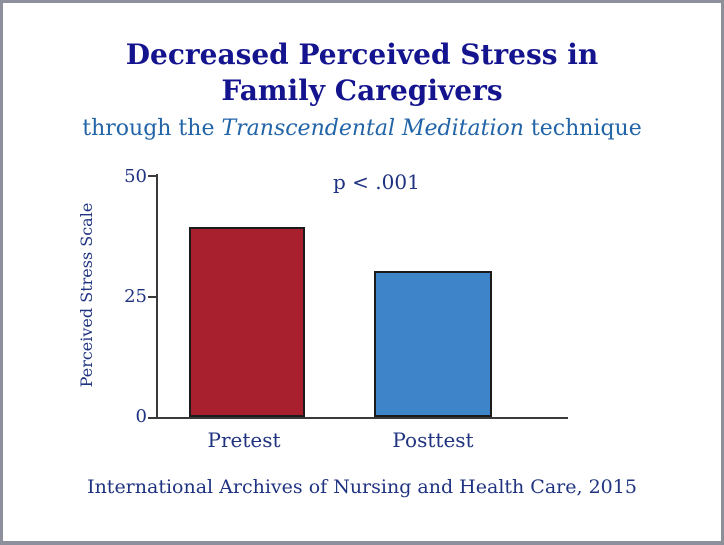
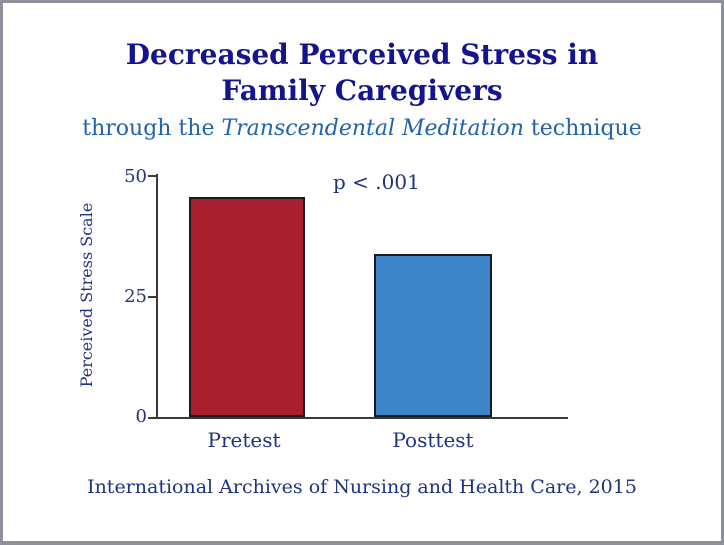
Pretest: 39 -> 45
Posttest: 30 -> 34
